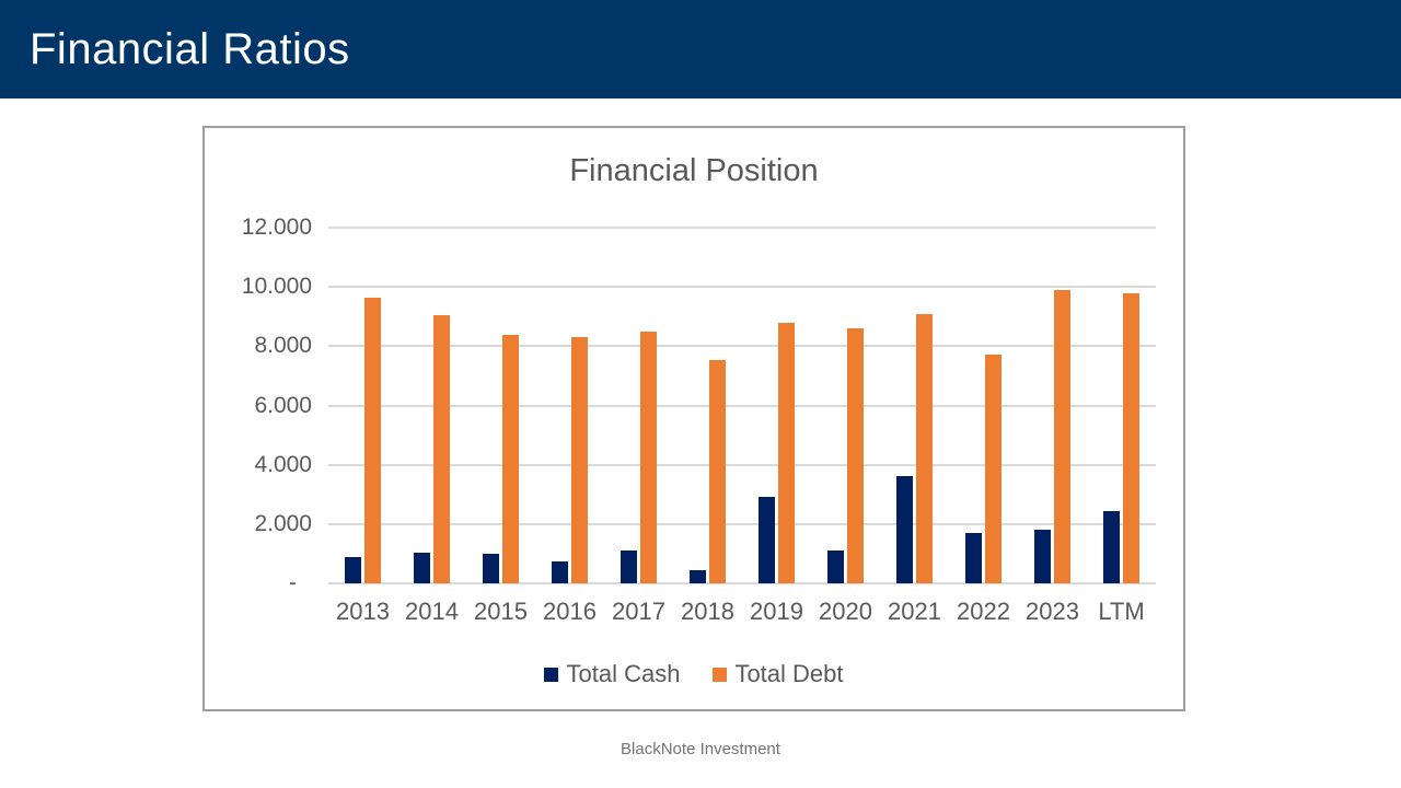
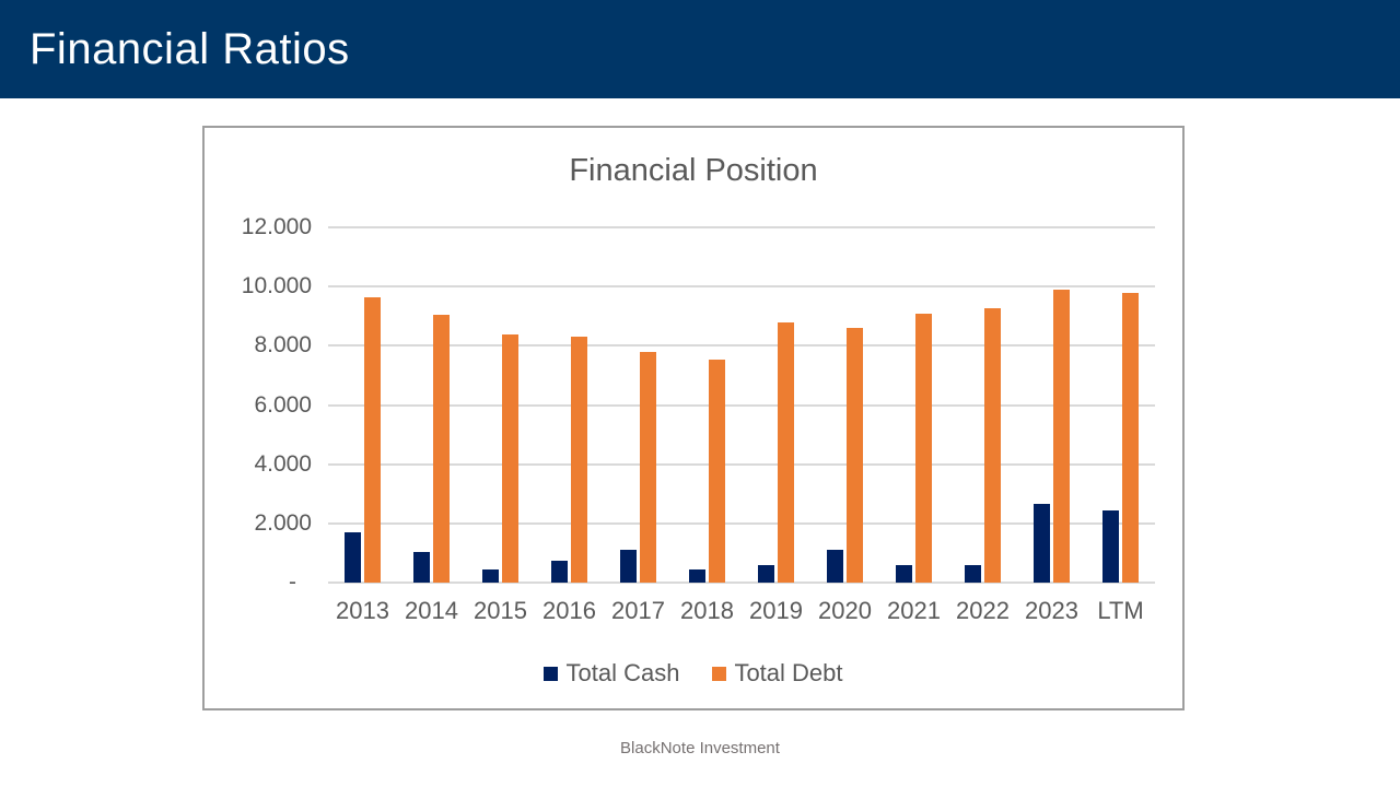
Total Cash/2013: 900 -> 1700
Total Cash/2015: 1000 -> 400
Total Debt/2017: 8500 -> 7800
Total Cash/2019: 2900 -> 600
Total Cash/2021: 3600 -> 600
Total Cash/2022: 1700 -> 600
Total Debt/2022: 7700 -> 9200
Total Cash/2023: 1800 -> 2600
